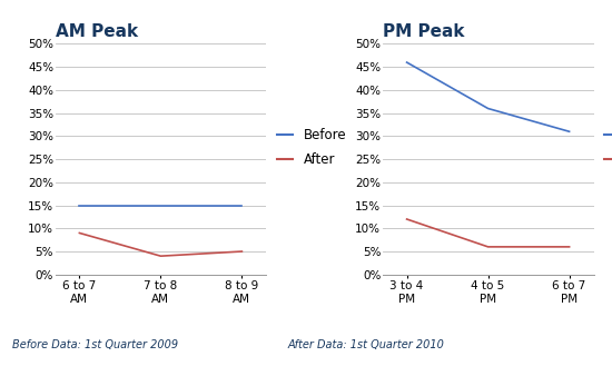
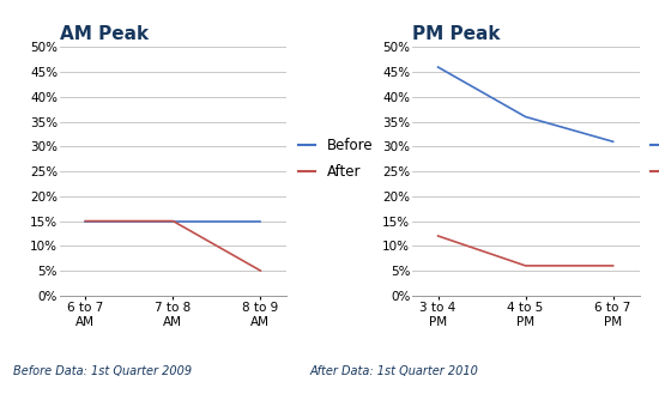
AM Peak/After/6 to 7 AM: 9% -> 15%
AM Peak/After/7 to 8 AM: 4% -> 15%
